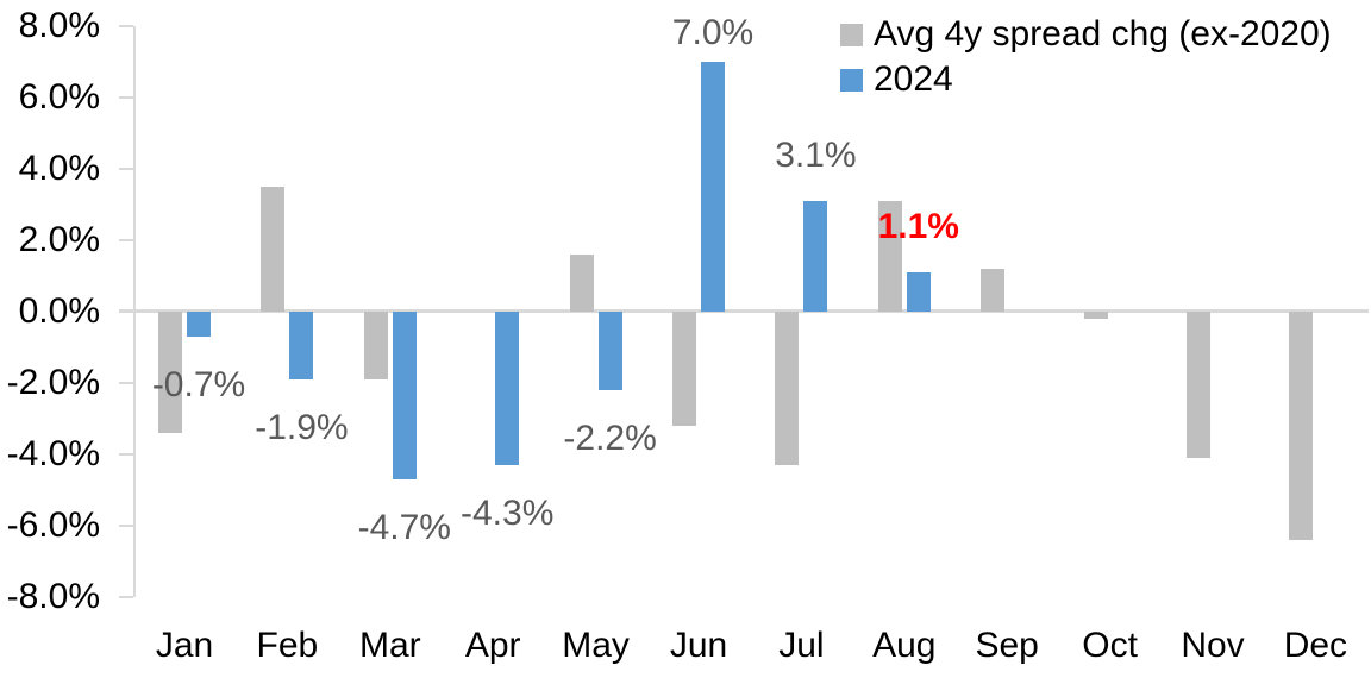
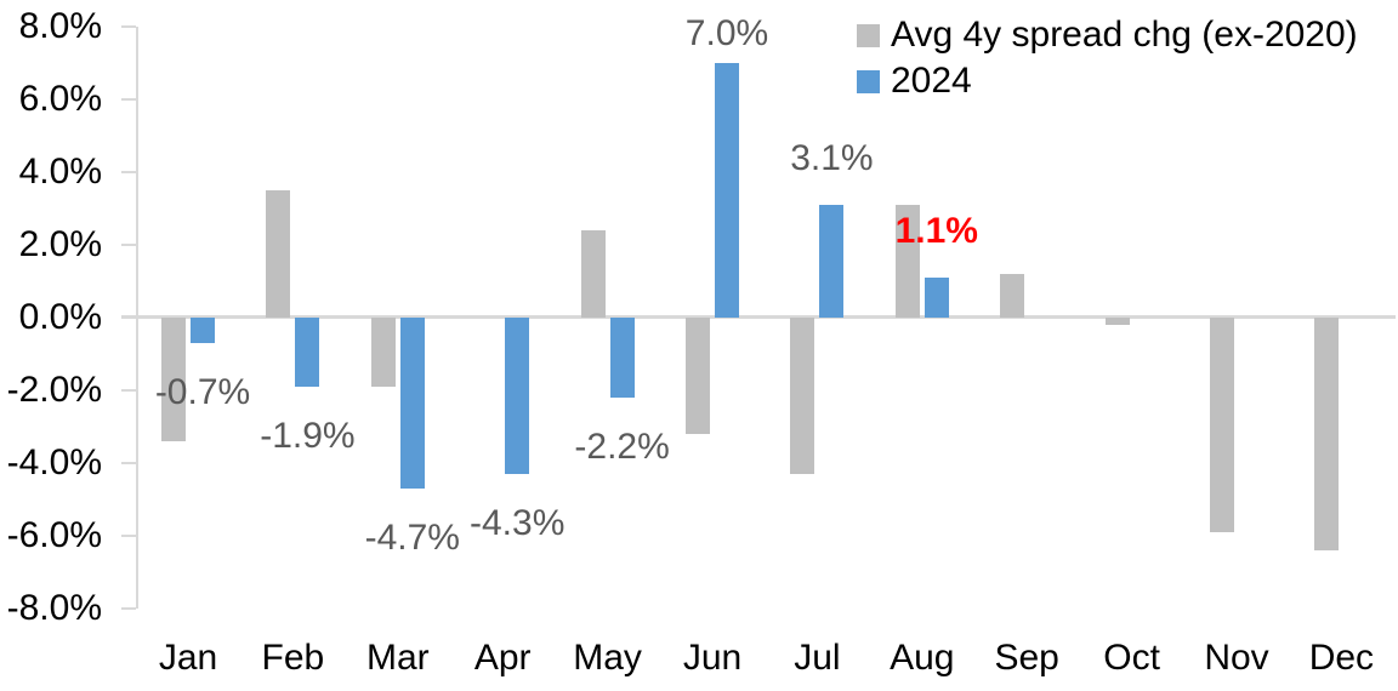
Avg 4y spread chg (ex-2020)/May: 1.6% -> 2.4%
Avg 4y spread chg (ex-2020)/Nov: -4.1% -> -5.9%
